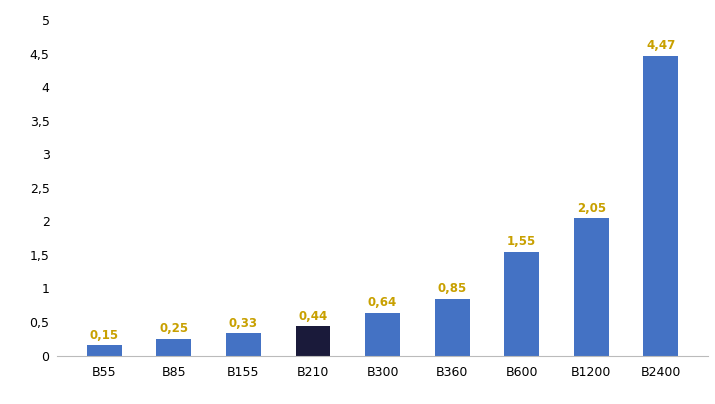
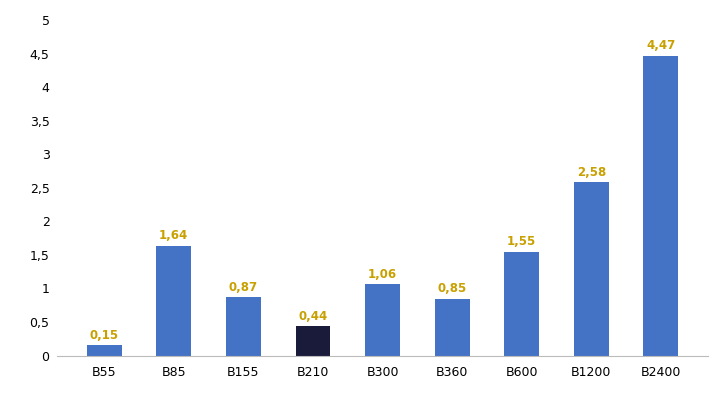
B85: 0,25 -> 1,64
B155: 0,33 -> 0,87
B300: 0,64 -> 1,06
B1200: 2,05 -> 2,58
